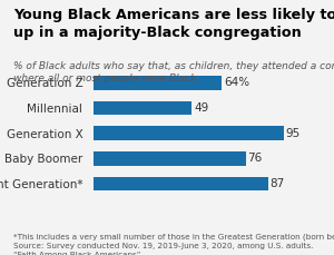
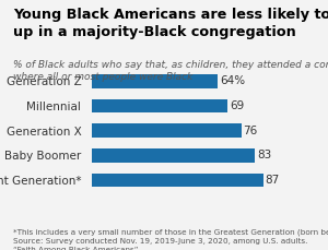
Millennial: 49 -> 69
Generation X: 95 -> 76
Baby Boomer: 76 -> 83
